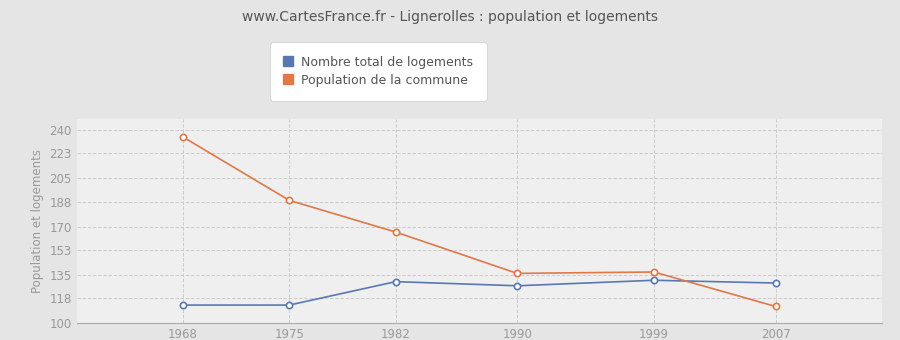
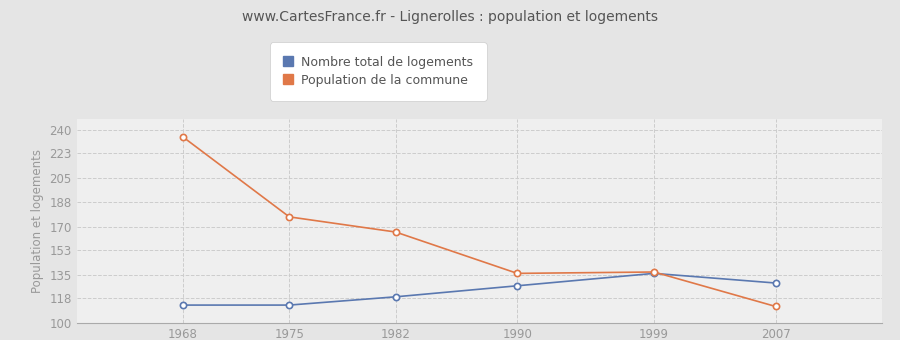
Population de la commune/1975: 189 -> 177
Nombre total de logements/1982: 130 -> 119
Nombre total de logements/1999: 131 -> 136
